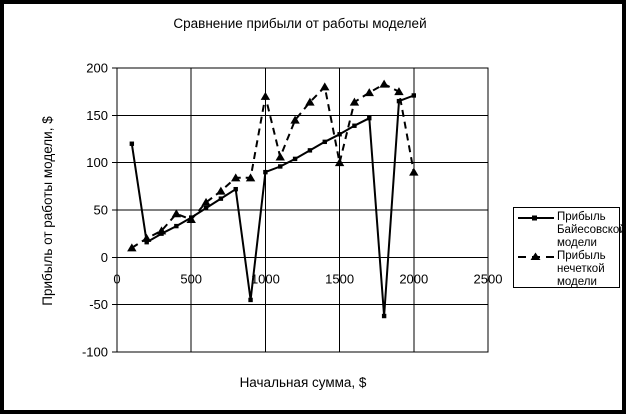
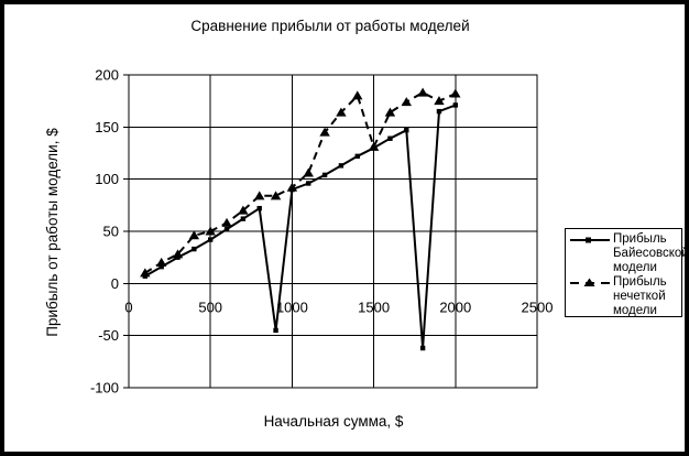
Прибыль Байесовской модели/100: 120 -> 10
Прибыль нечеткой модели/500: 40 -> 50
Прибыль нечеткой модели/1000: 170 -> 90
Прибыль нечеткой модели/1500: 100 -> 130
Прибыль нечеткой модели/2000: 90 -> 180
